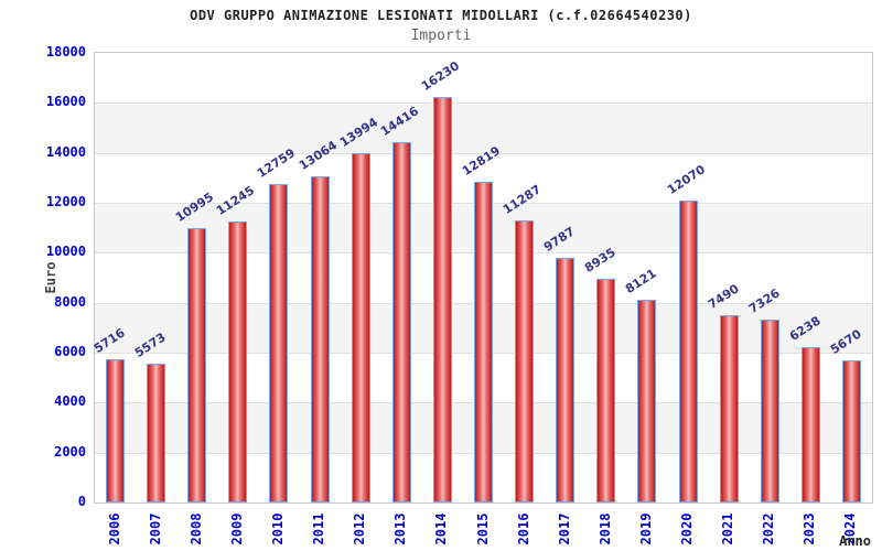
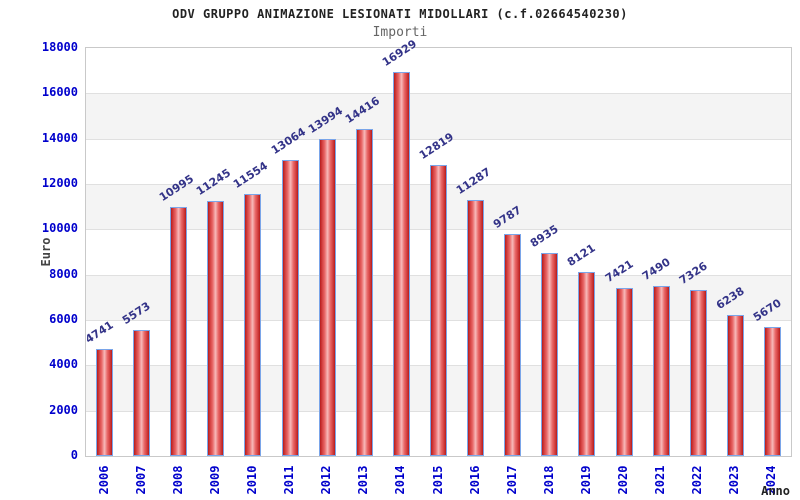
2006: 5716 -> 4741
2010: 12759 -> 11554
2014: 16230 -> 16929
2020: 12070 -> 7421
